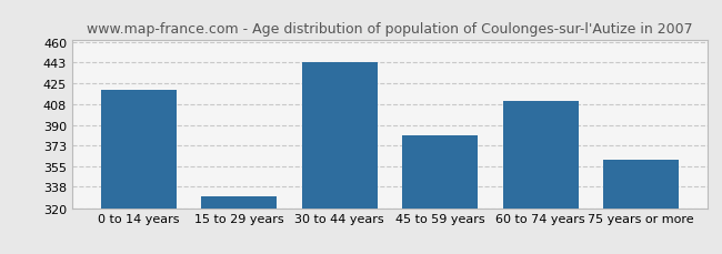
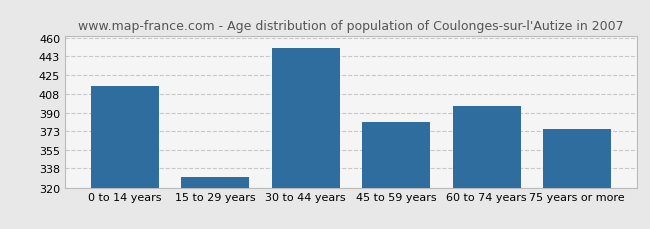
0 to 14 years: 420 -> 415
30 to 44 years: 443 -> 451
60 to 74 years: 410 -> 396
75 years or more: 361 -> 375
